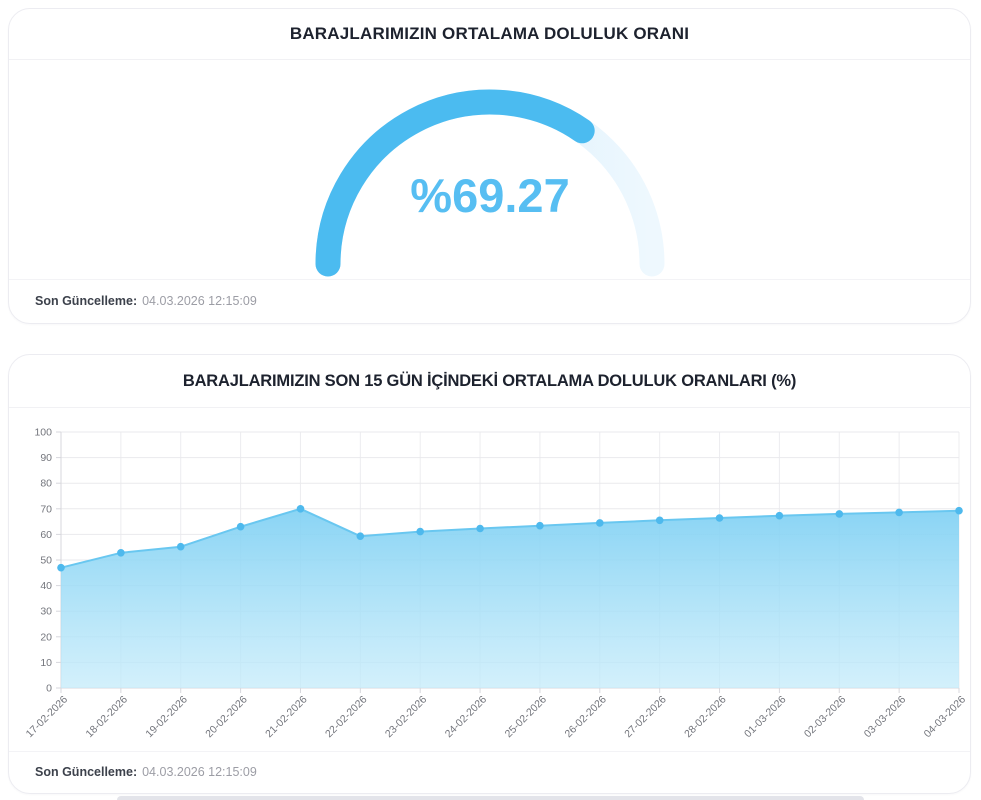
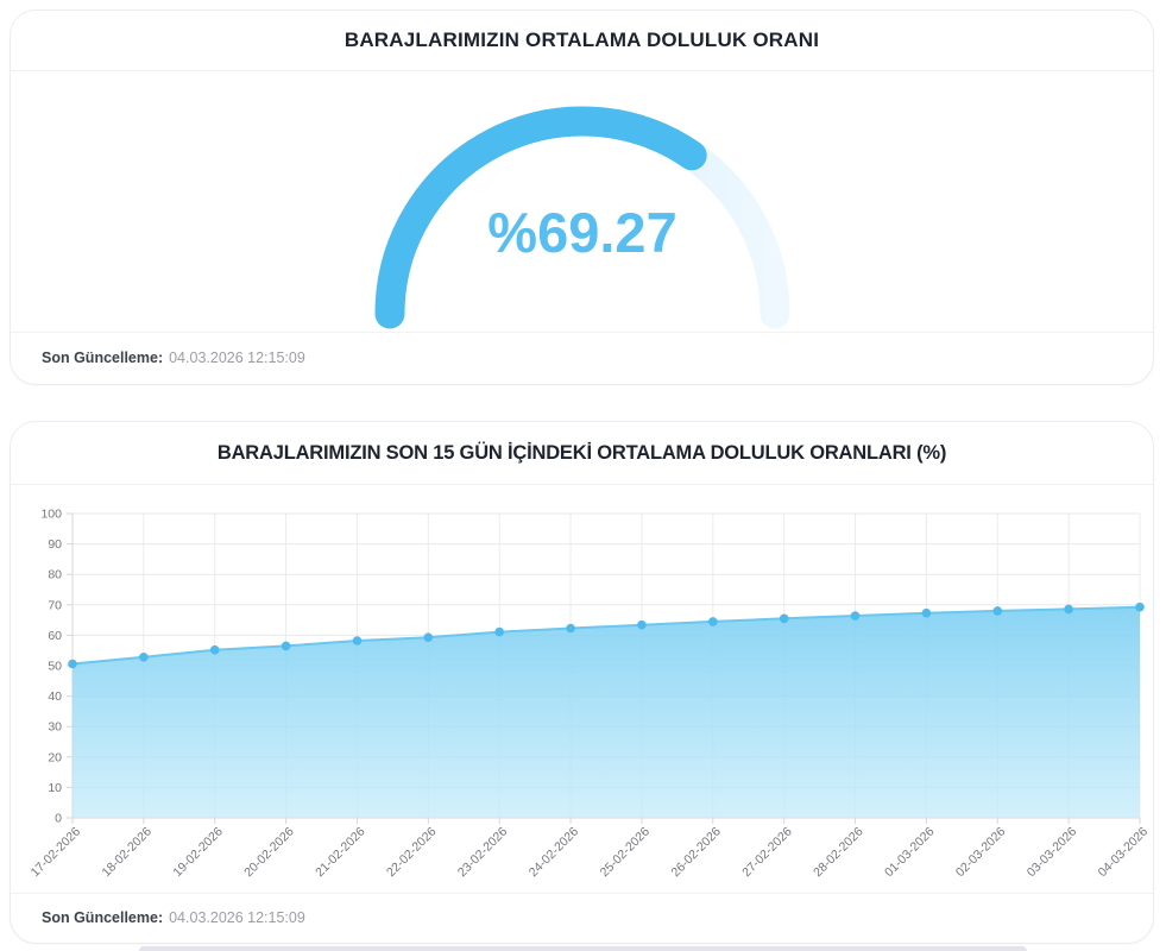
17-02-2026: 47 -> 51
20-02-2026: 63 -> 56
21-02-2026: 70 -> 58
